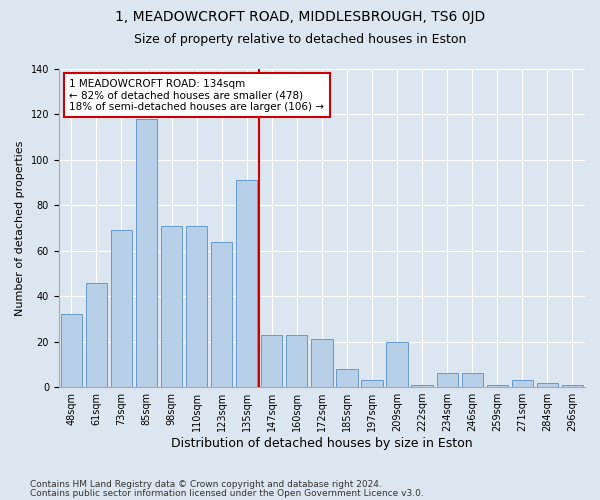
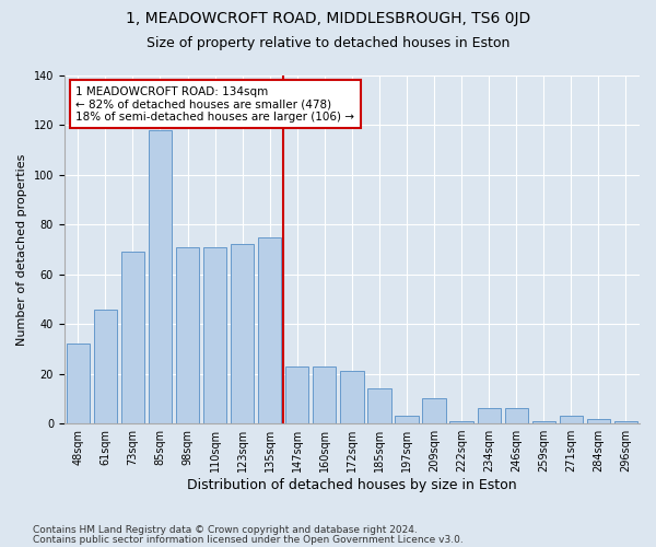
123sqm: 64 -> 72
135sqm: 91 -> 75
185sqm: 8 -> 14
209sqm: 20 -> 10
